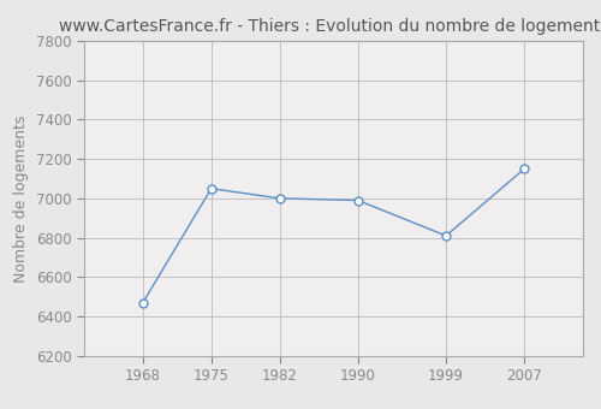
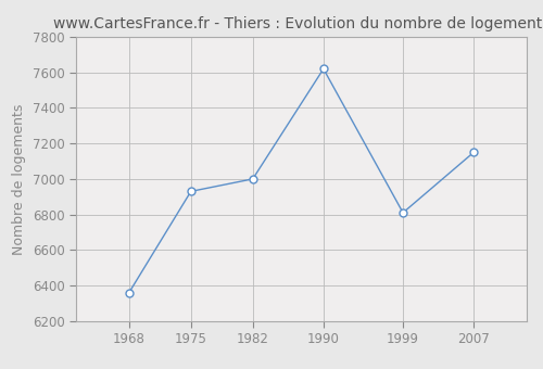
1968: 6470 -> 6360
1975: 7050 -> 6930
1990: 6990 -> 7620
